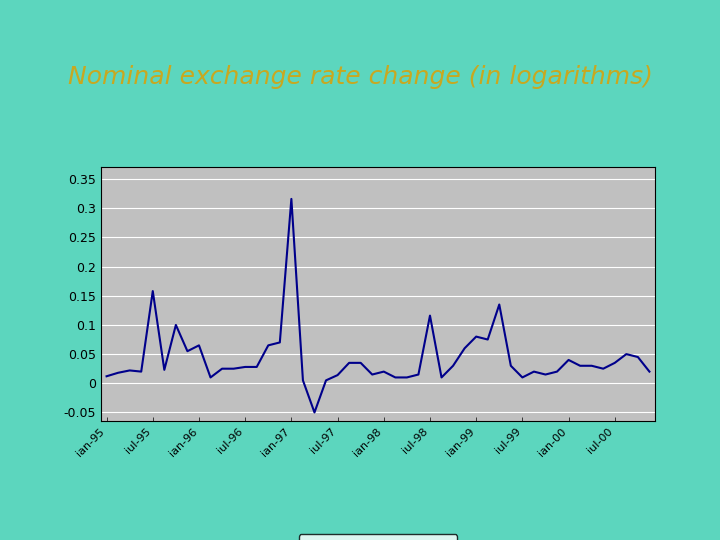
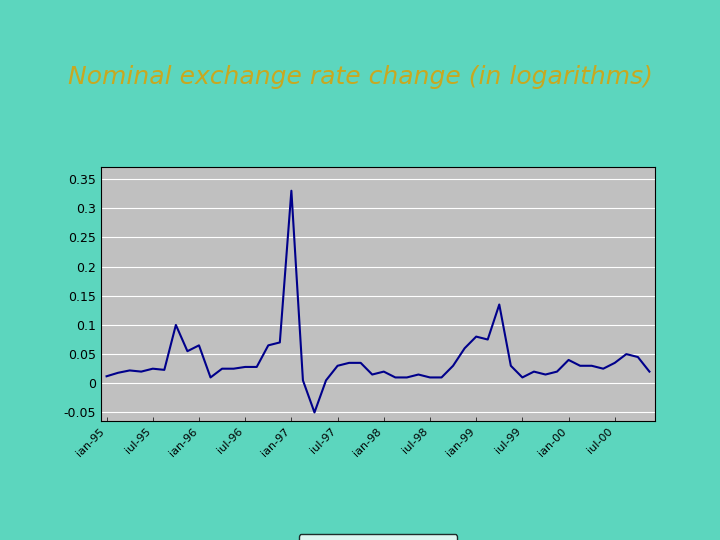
iul-95: 0.158 -> 0.025
ian-97: 0.316 -> 0.330
iul-97: 0.014 -> 0.030
iul-98: 0.116 -> 0.010
